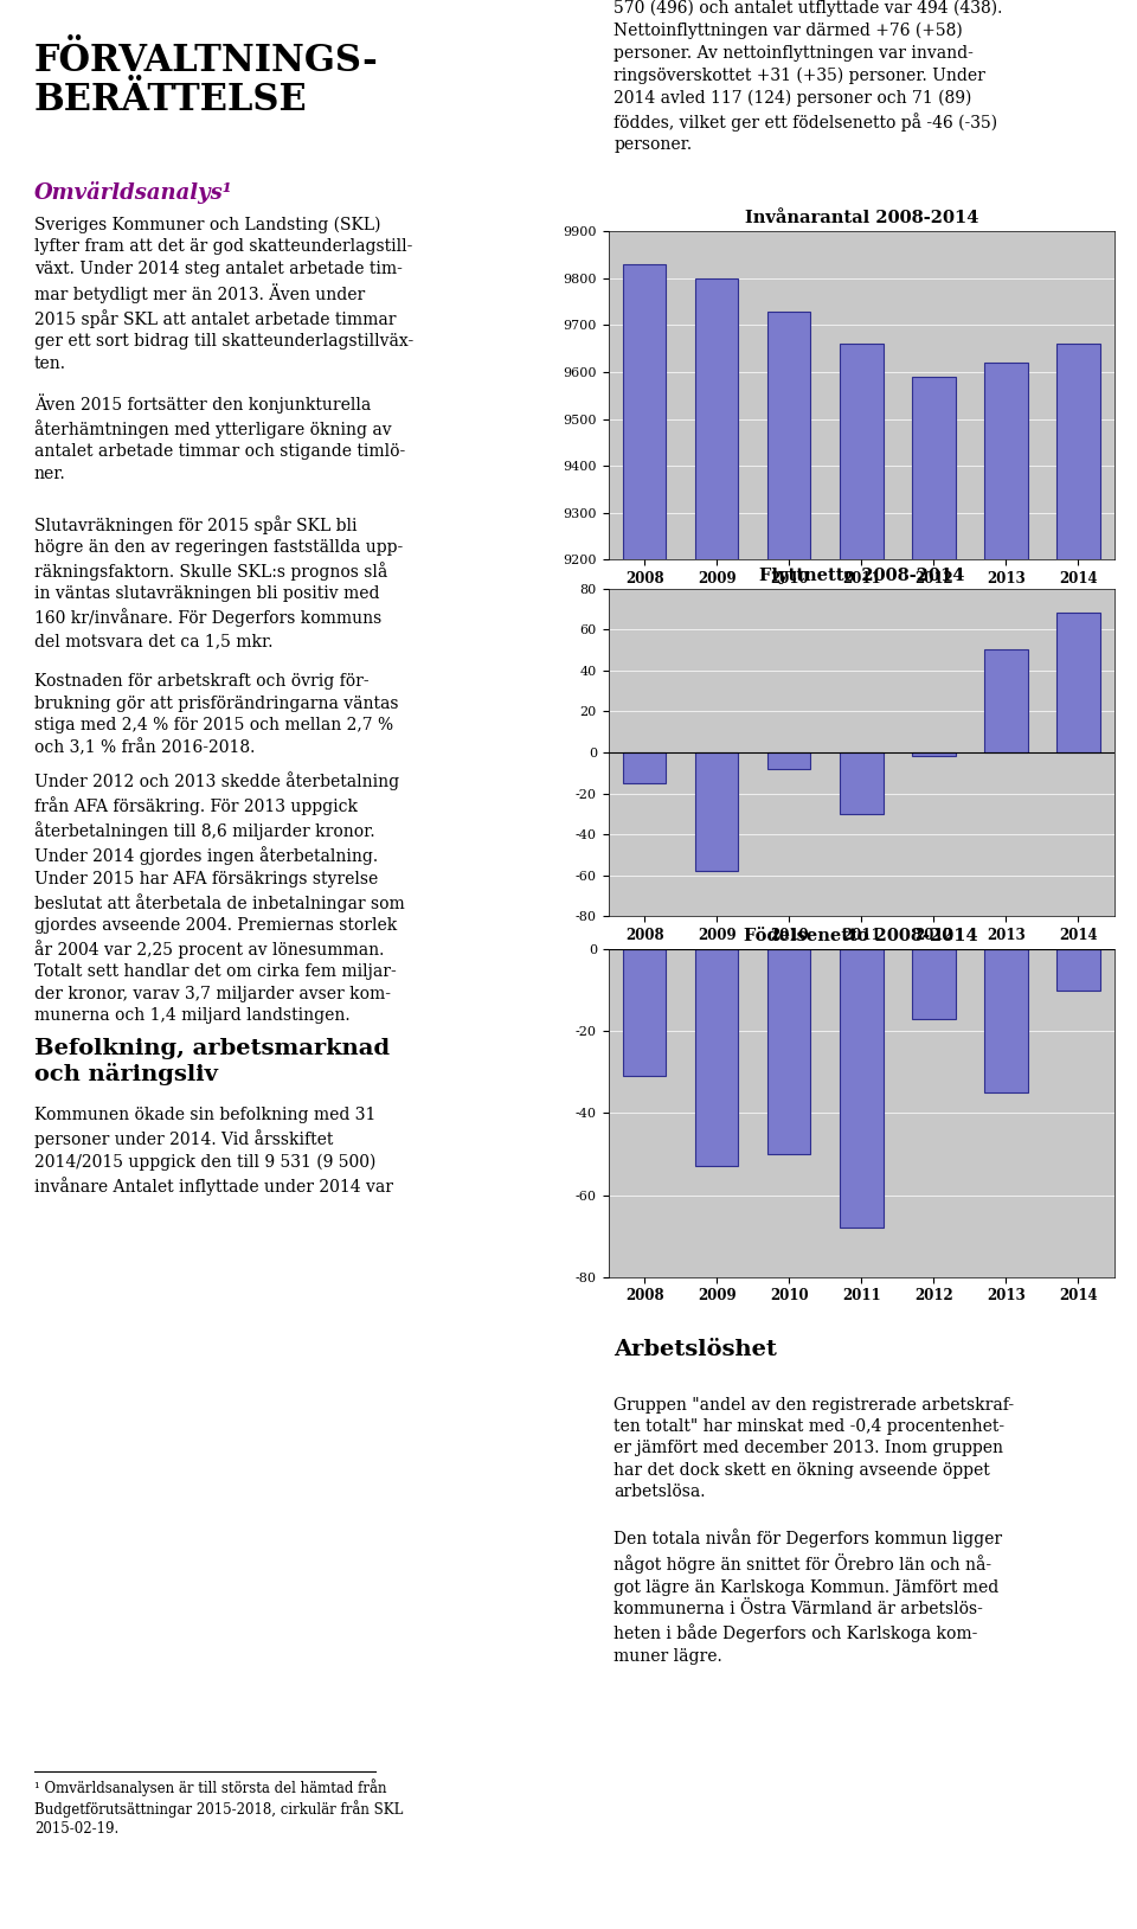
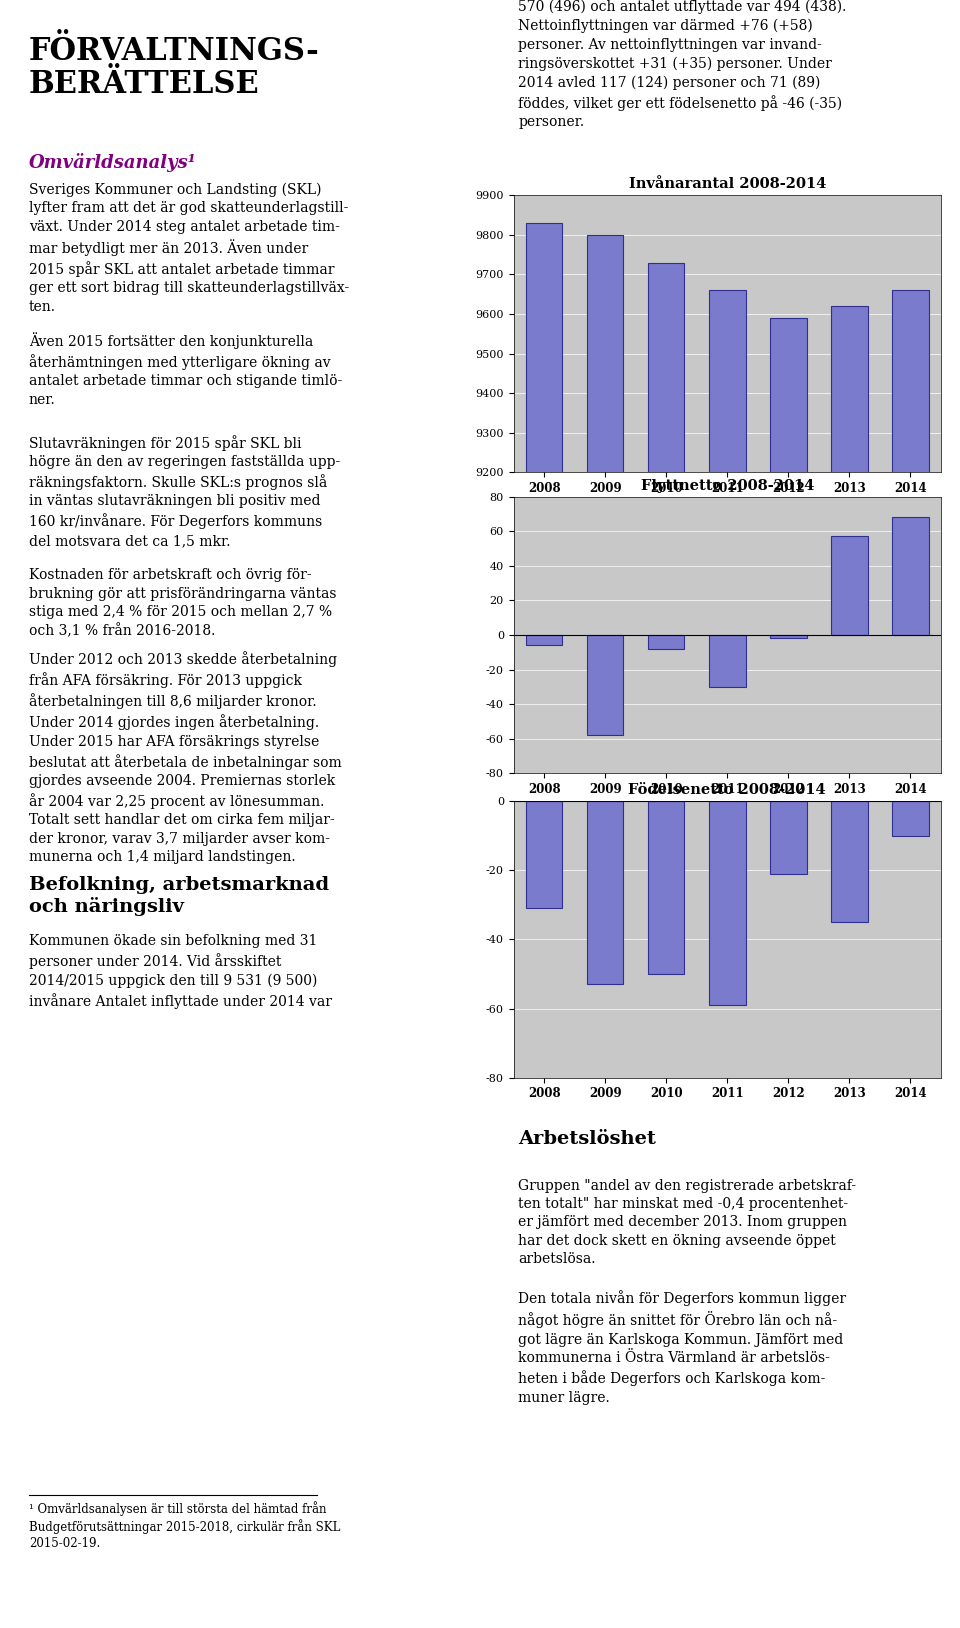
Flyttnetto 2008-2014/2008: -15 -> -6
Flyttnetto 2008-2014/2013: 50 -> 57
2011: -68 -> -59
2012: -17 -> -21
